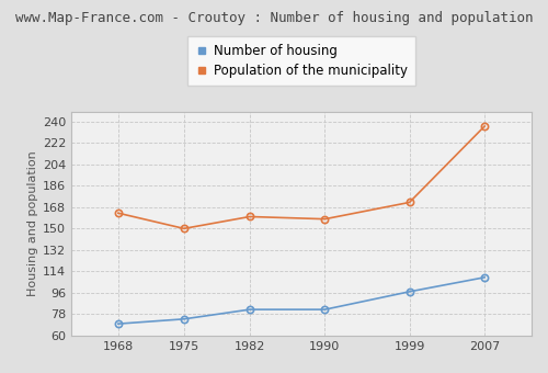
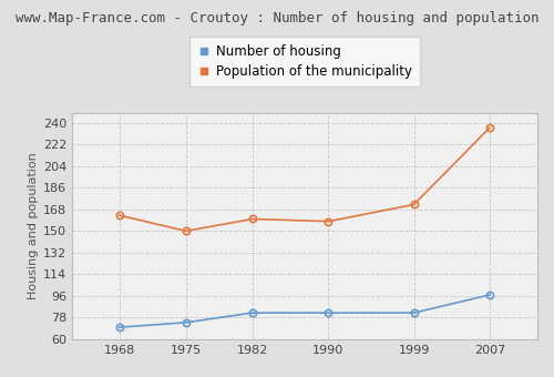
Number of housing/1999: 97 -> 82
Number of housing/2007: 109 -> 97
